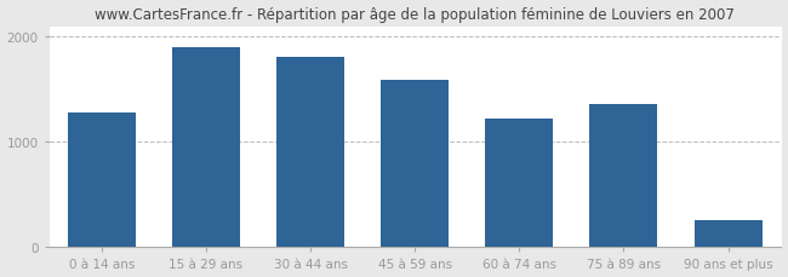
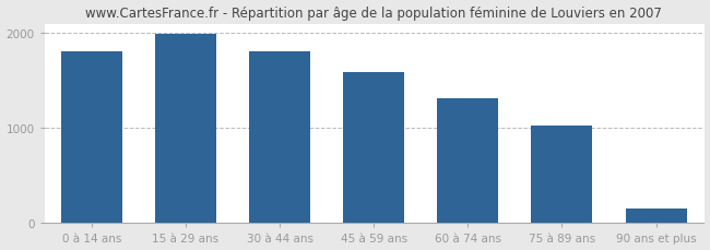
0 à 14 ans: 1280 -> 1810
15 à 29 ans: 1900 -> 1990
60 à 74 ans: 1220 -> 1310
75 à 89 ans: 1360 -> 1030
90 ans et plus: 260 -> 150
